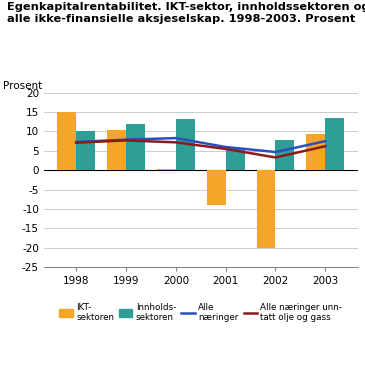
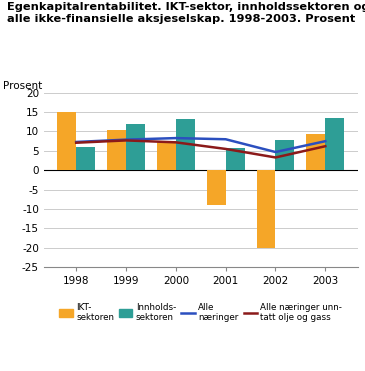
Innholds- sektoren/1998: 10.0 -> 6.0
IKT- sektoren/2000: 0.3 -> 7.5
Alle næringer/2001: 6.0 -> 8.0
